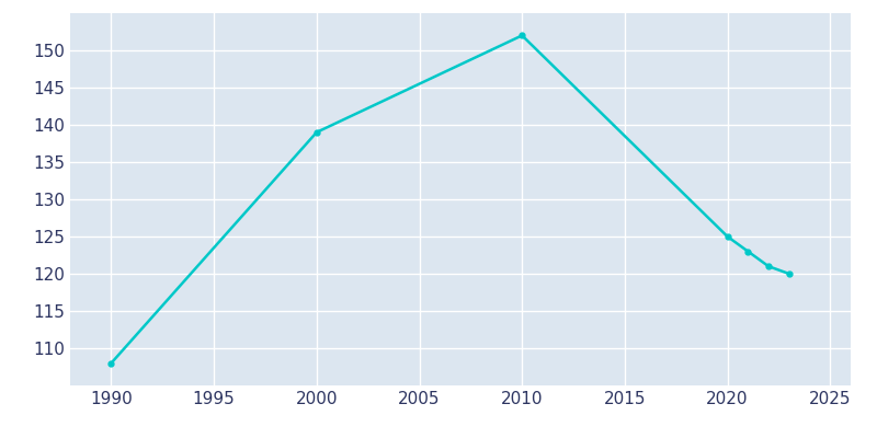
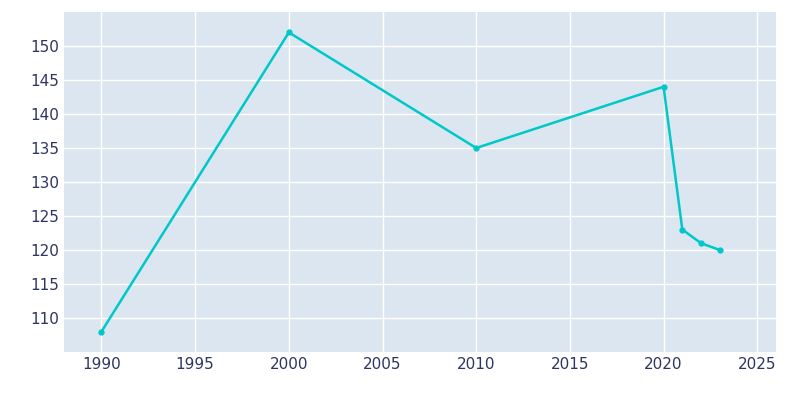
2000: 139 -> 152
2010: 152 -> 135
2020: 125 -> 144
